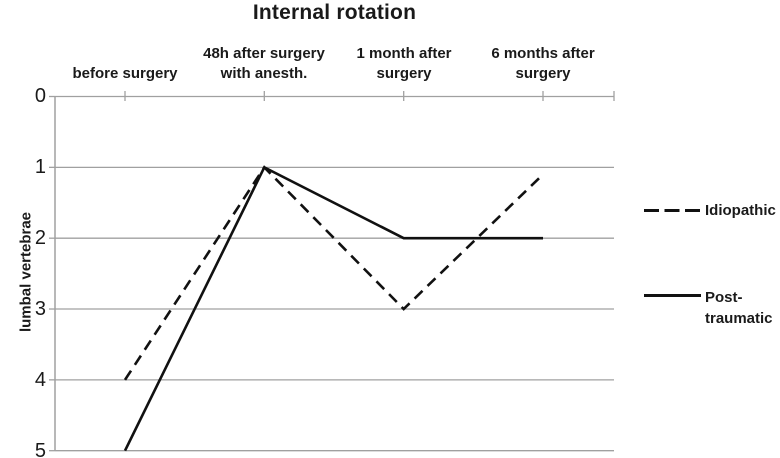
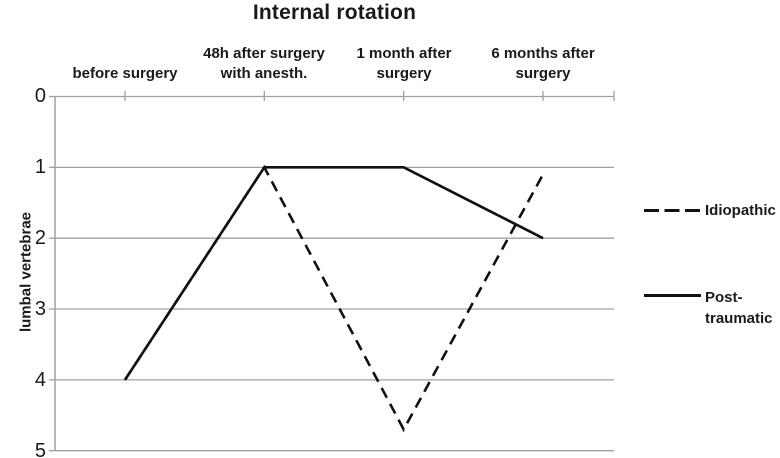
Post-traumatic/before surgery: 5 -> 4
Idiopathic/1 month after surgery: 3.0 -> 4.7
Post-traumatic/1 month after surgery: 2 -> 1
